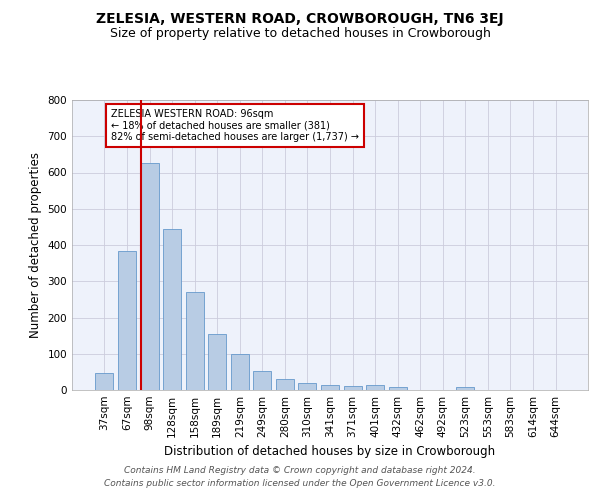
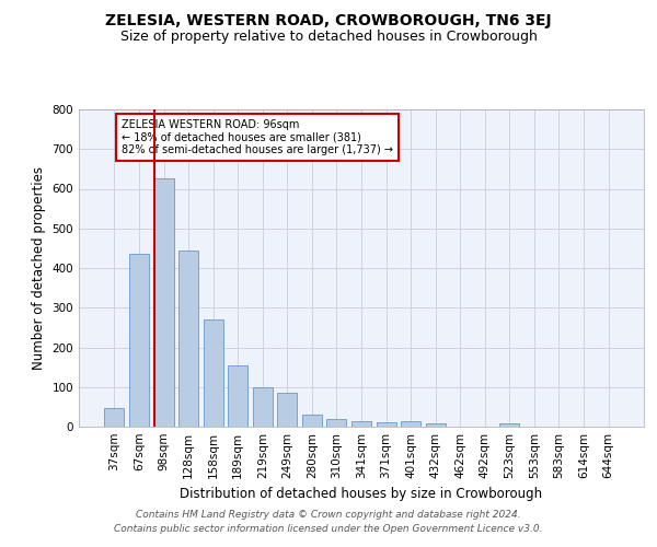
67sqm: 383 -> 435
249sqm: 52 -> 85
